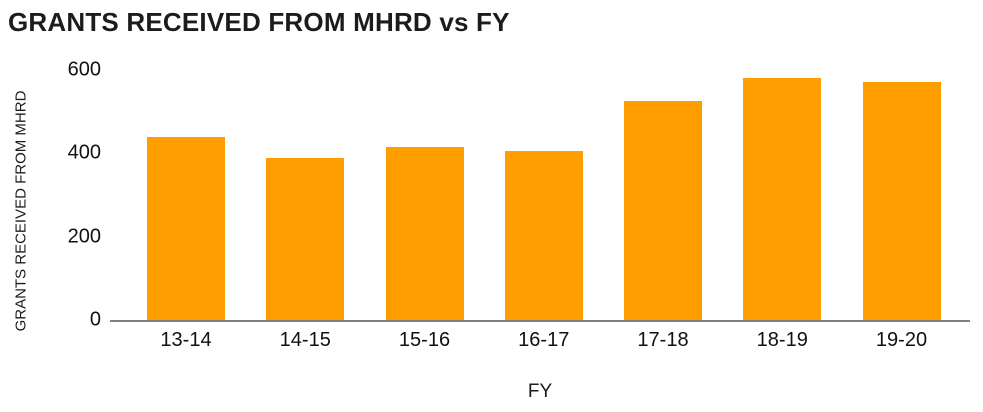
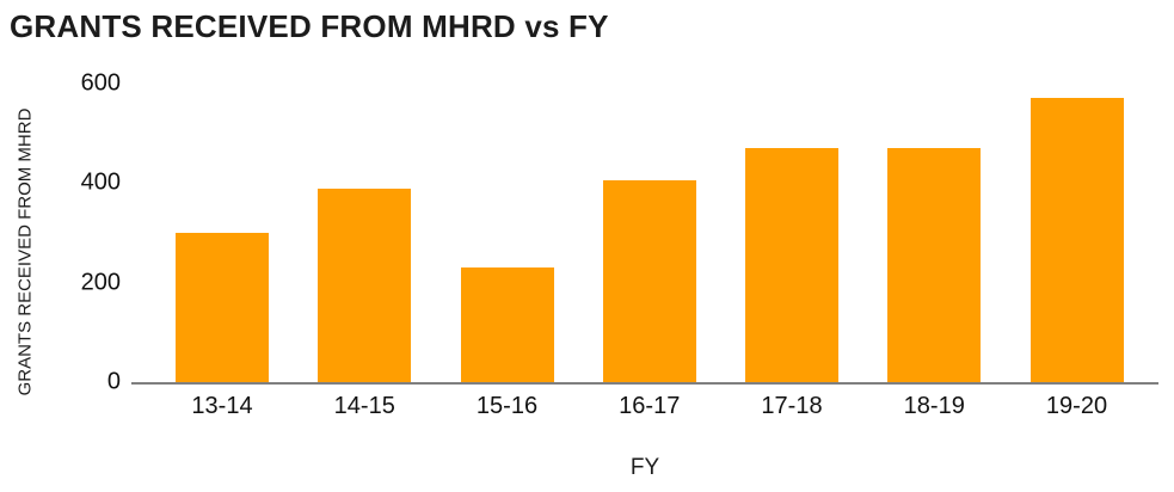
13-14: 440 -> 300
15-16: 420 -> 230
17-18: 520 -> 470
18-19: 580 -> 470
